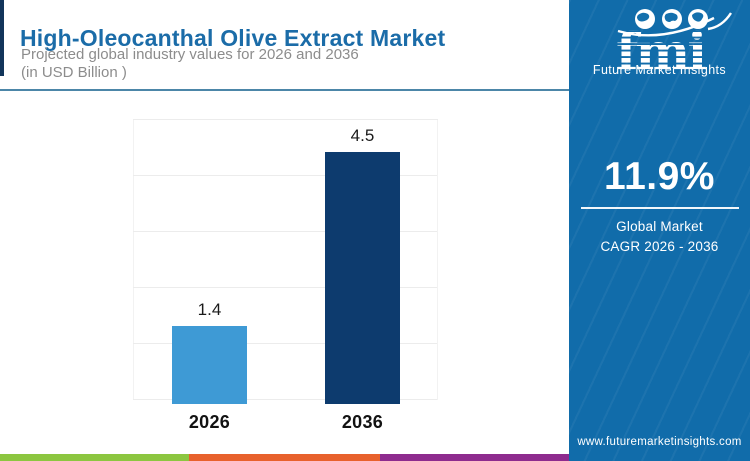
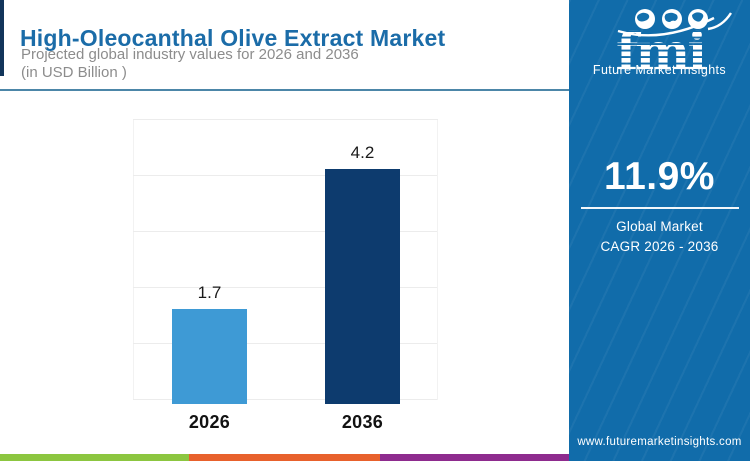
2026: 1.4 -> 1.7
2036: 4.5 -> 4.2
